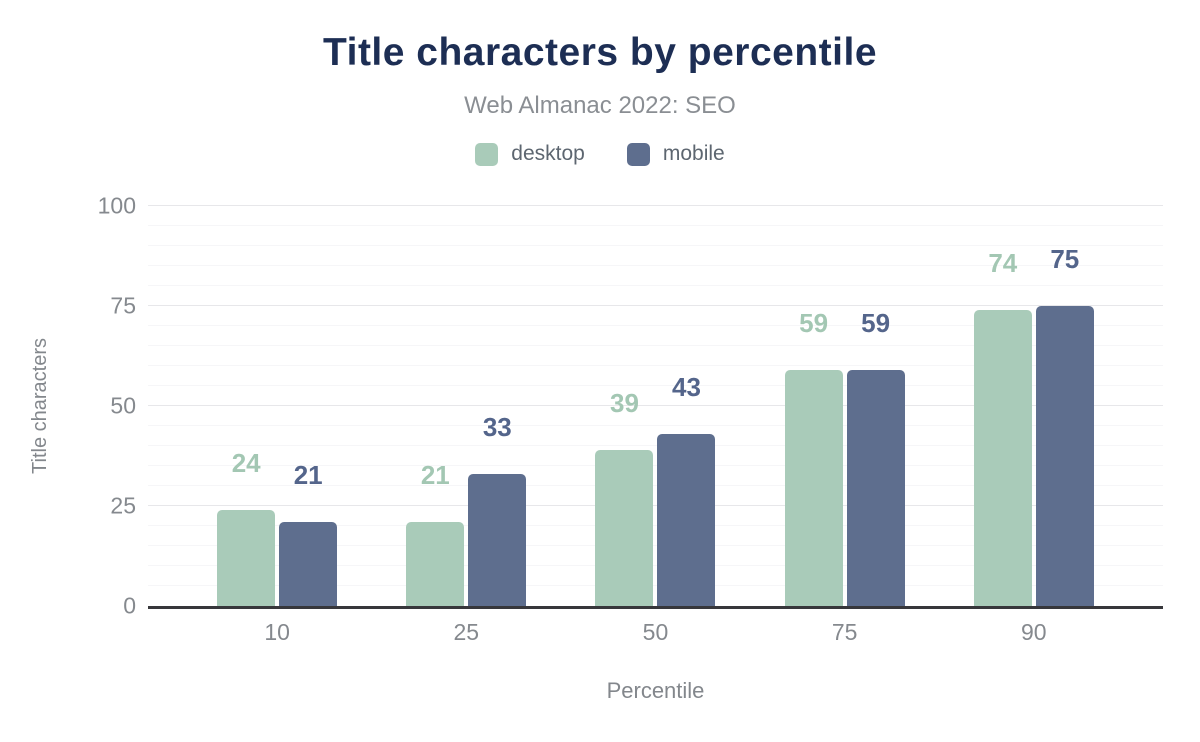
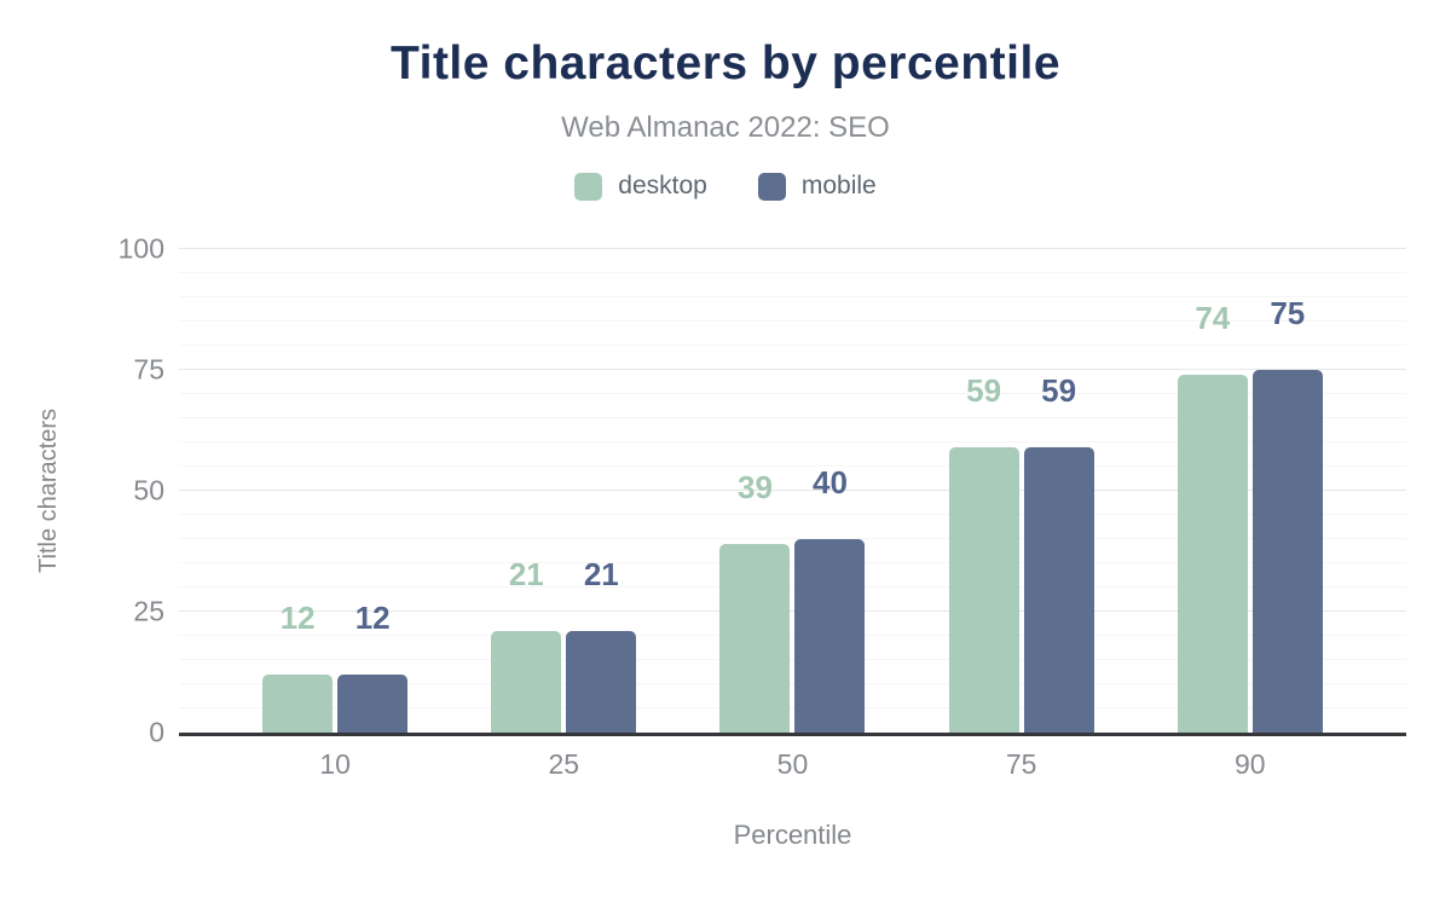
desktop/10: 24 -> 12
mobile/10: 21 -> 12
mobile/25: 33 -> 21
mobile/50: 43 -> 40
